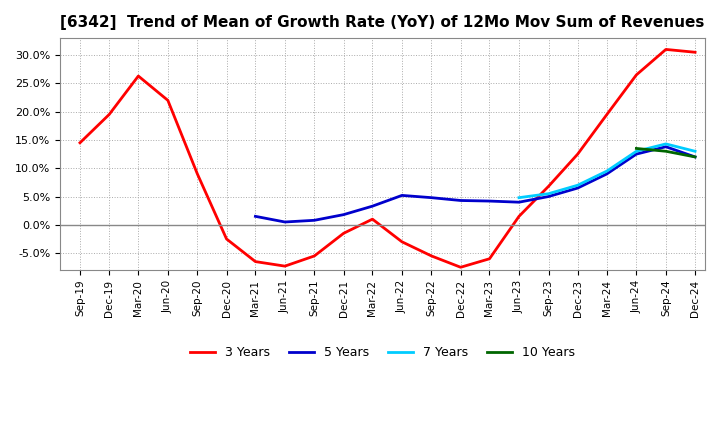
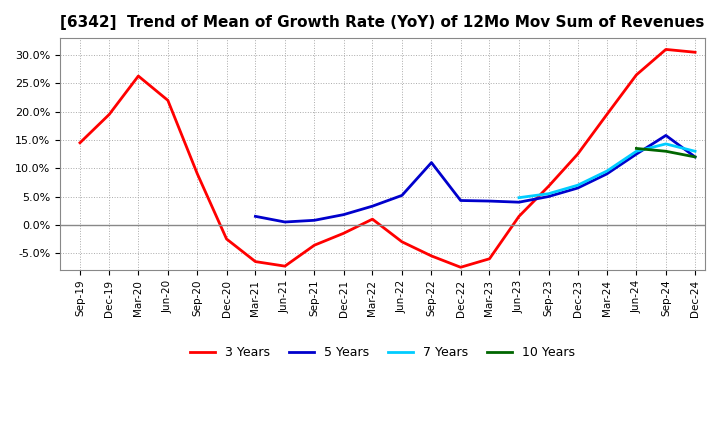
3 Years/Sep-21: -5.5% -> -3.6%
5 Years/Sep-22: 4.8% -> 11.0%
5 Years/Sep-24: 13.8% -> 15.8%
